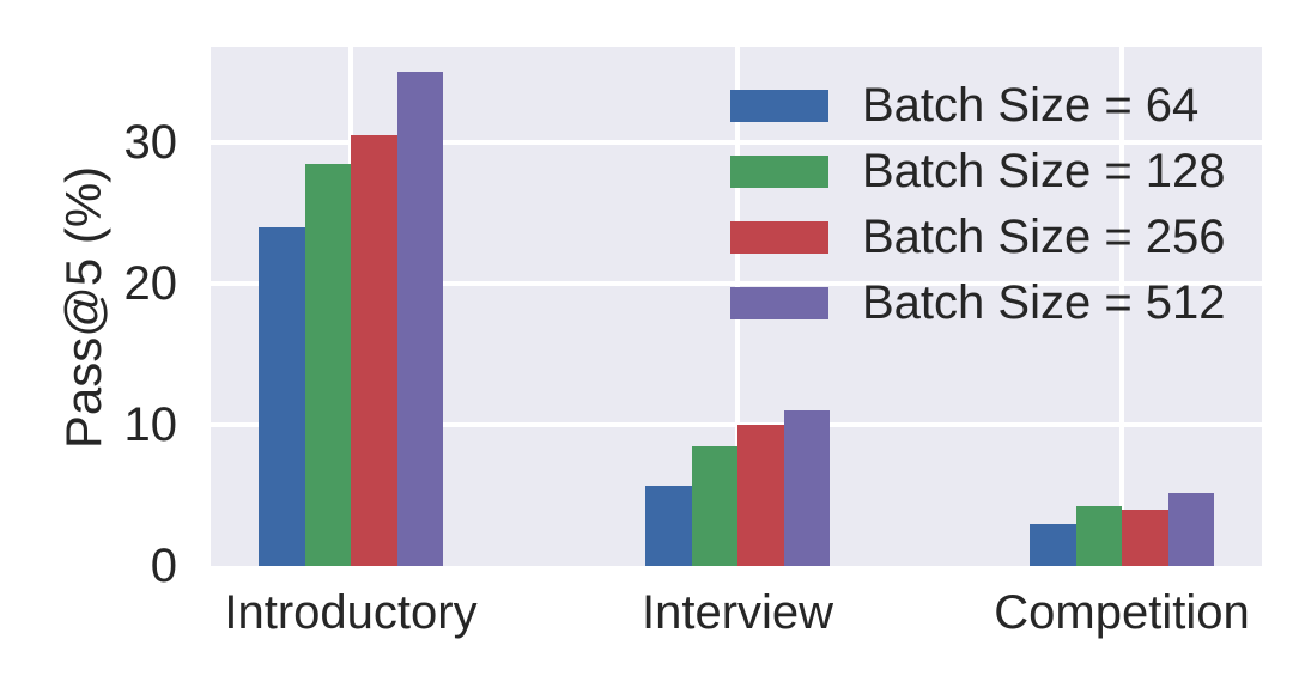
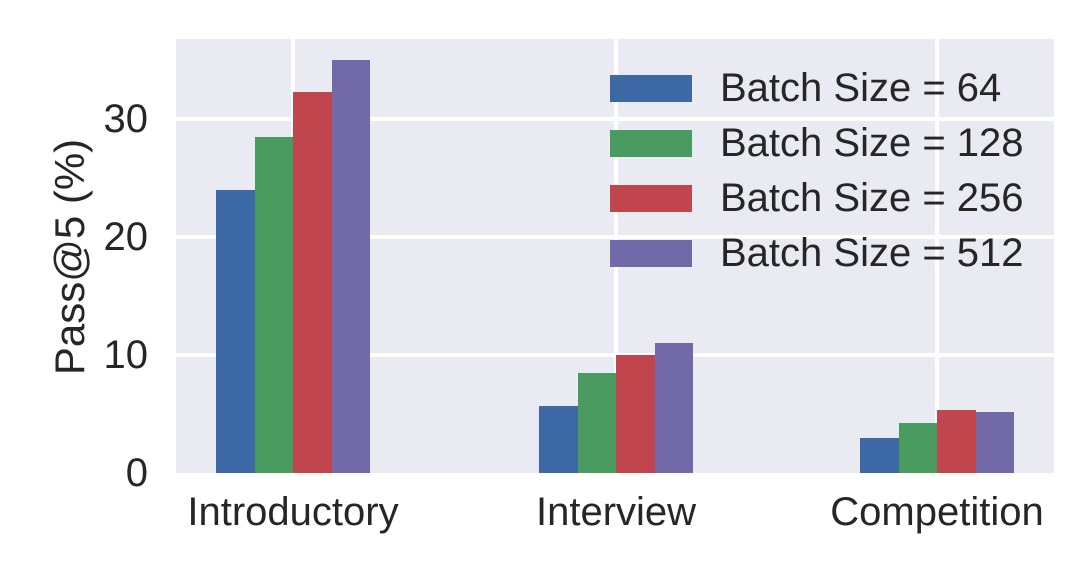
Batch Size = 256/Introductory: 30.5 -> 32.3
Batch Size = 256/Competition: 4.0 -> 5.3
